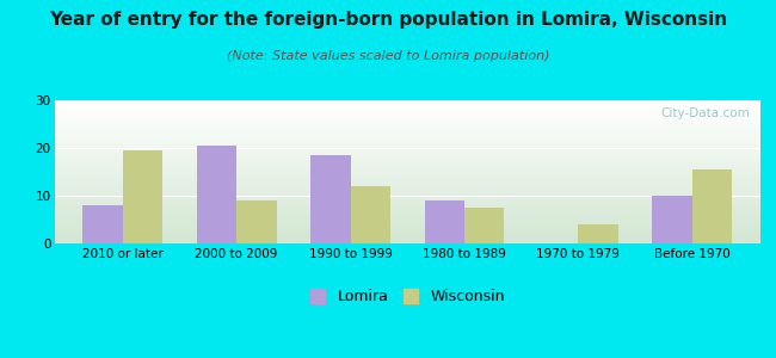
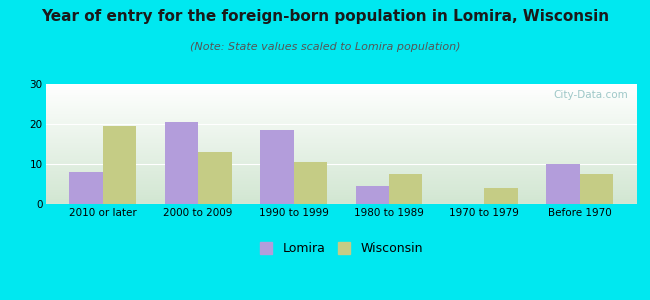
Wisconsin/2000 to 2009: 9.0 -> 13.0
Wisconsin/1990 to 1999: 12.0 -> 10.5
Lomira/1980 to 1989: 9.0 -> 4.5
Wisconsin/Before 1970: 15.5 -> 7.5
